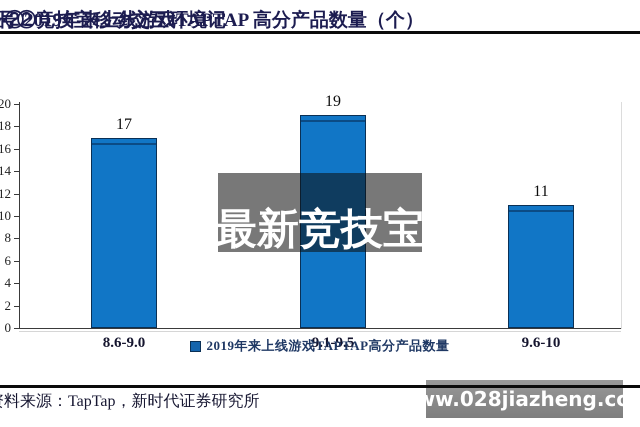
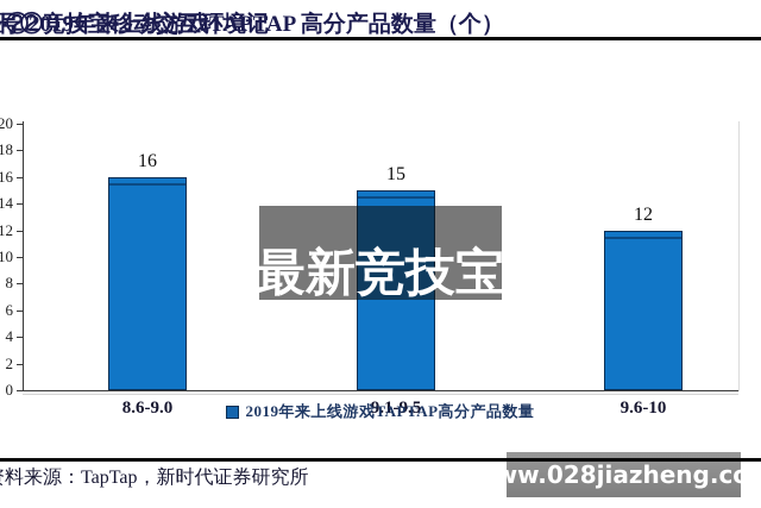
8.6-9.0: 17 -> 16
9.1-9.5: 19 -> 15
9.6-10: 11 -> 12
